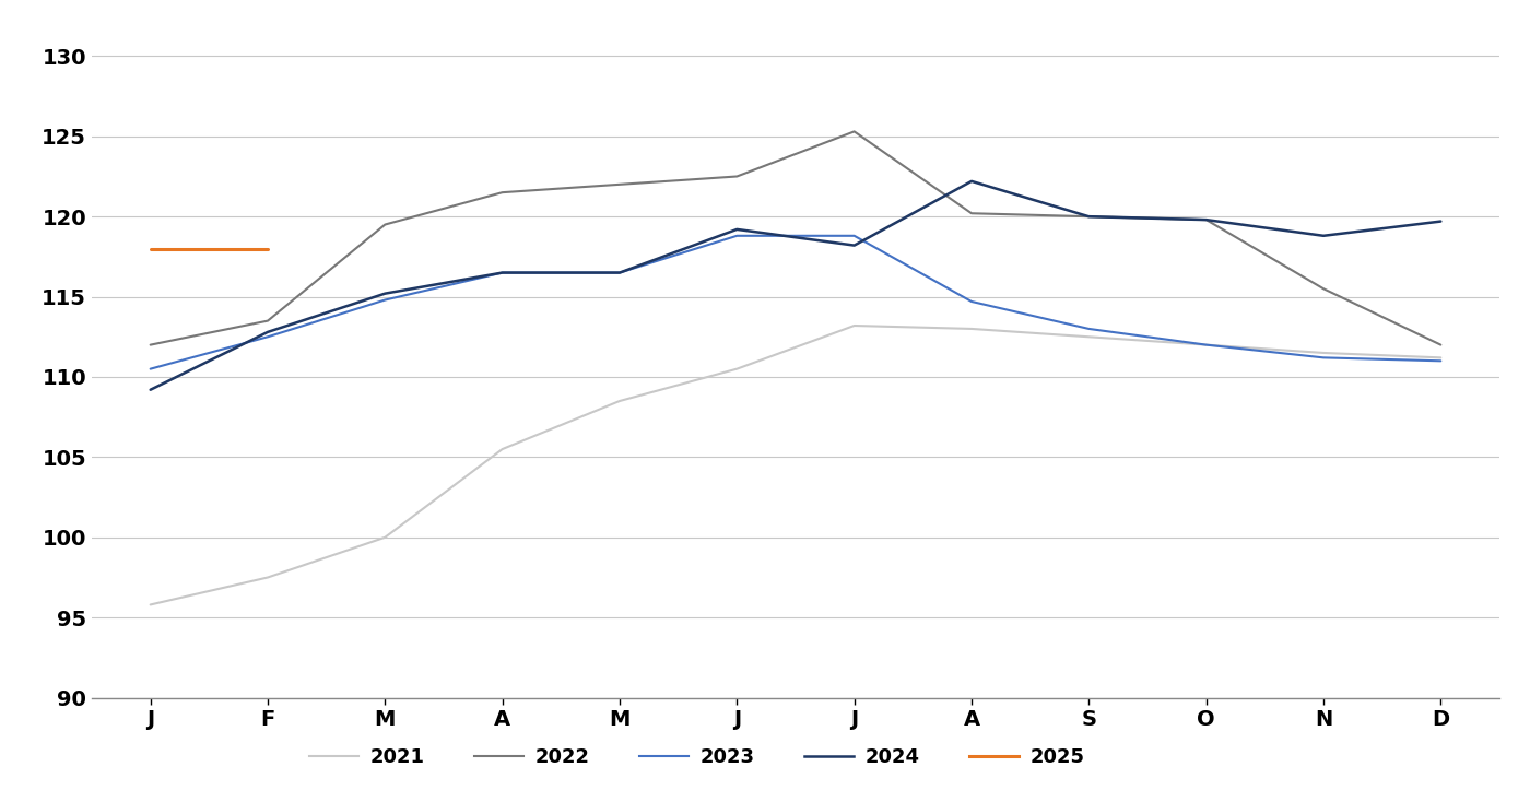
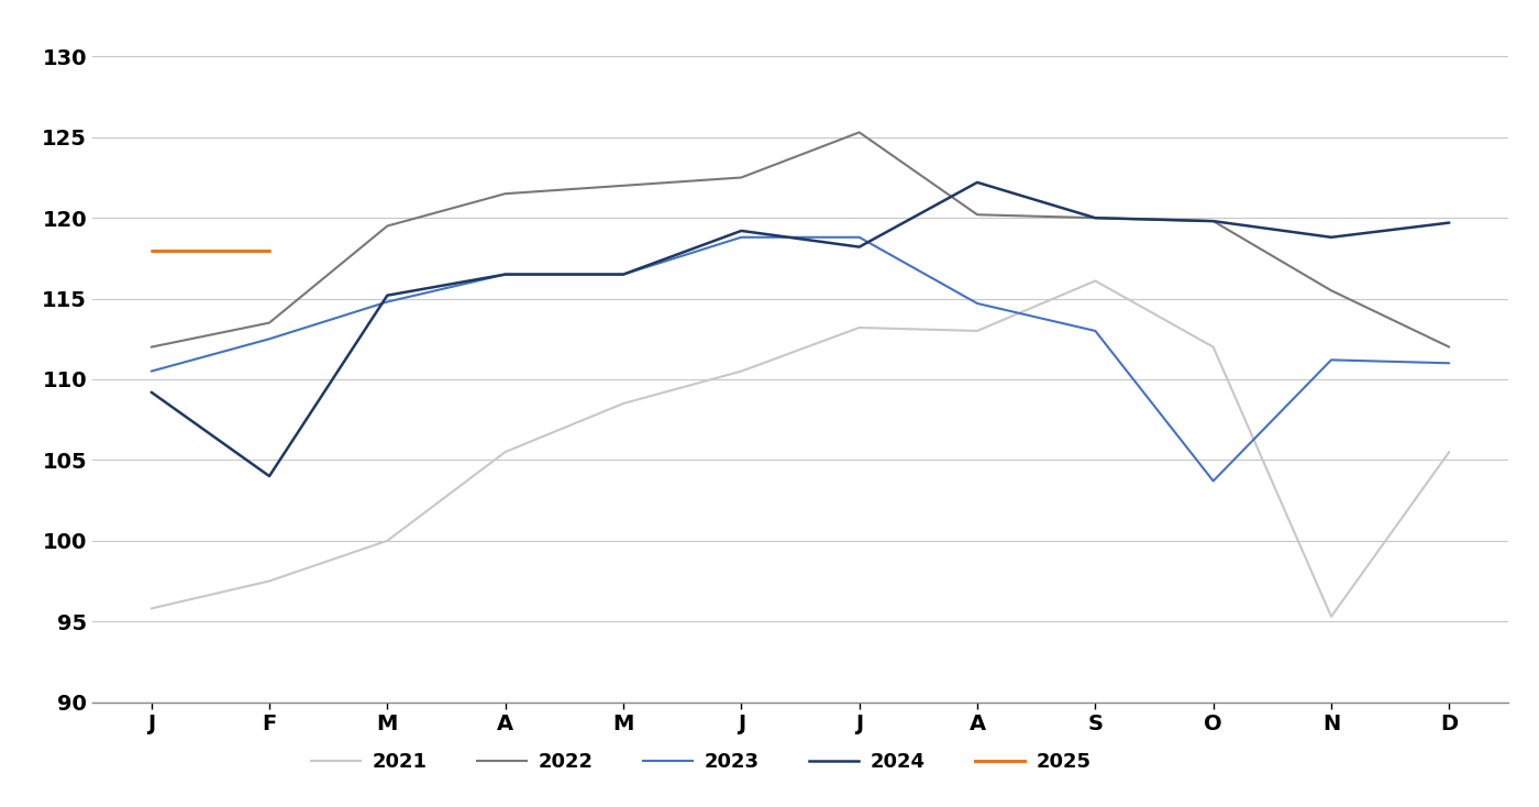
2024/F: 112.8 -> 104.0
2021/S: 112.5 -> 116.1
2023/O: 112.0 -> 103.7
2021/N: 111.5 -> 95.3
2021/D: 111.2 -> 105.5
